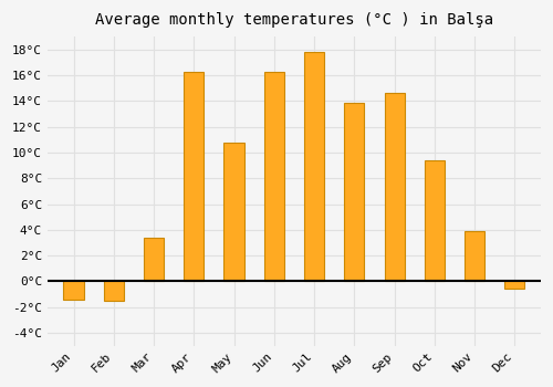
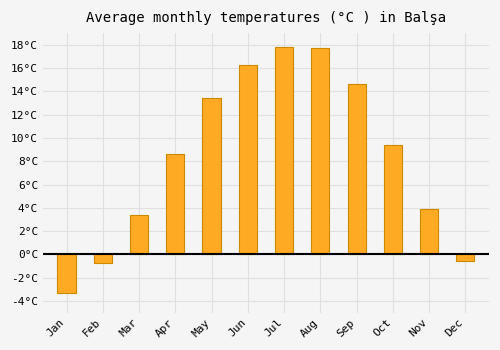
Jan: -1.4°C -> -3.3°C
Feb: -1.5°C -> -0.7°C
Apr: 16.3°C -> 8.6°C
May: 10.8°C -> 13.4°C
Aug: 13.9°C -> 17.7°C
